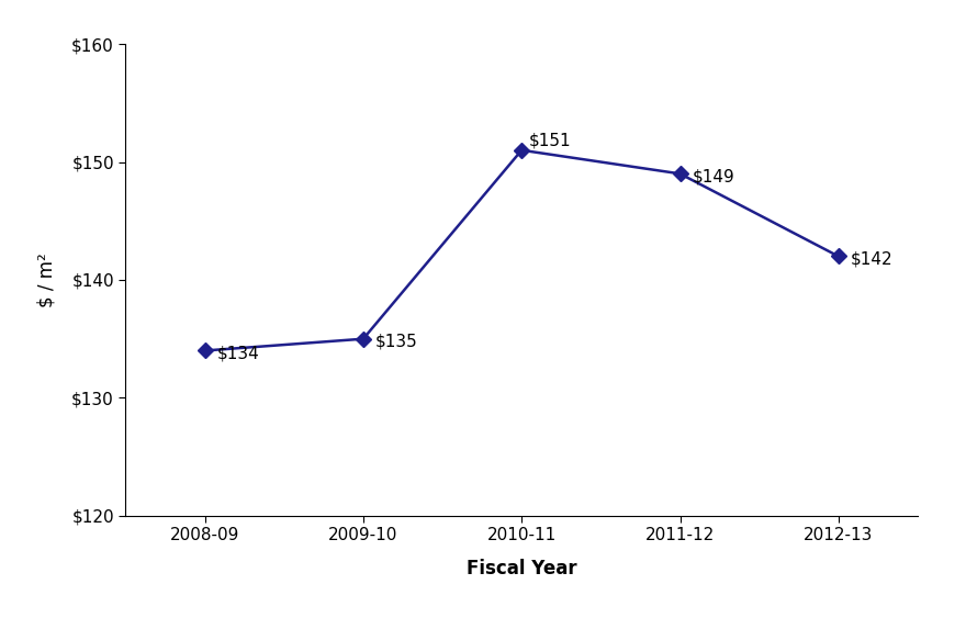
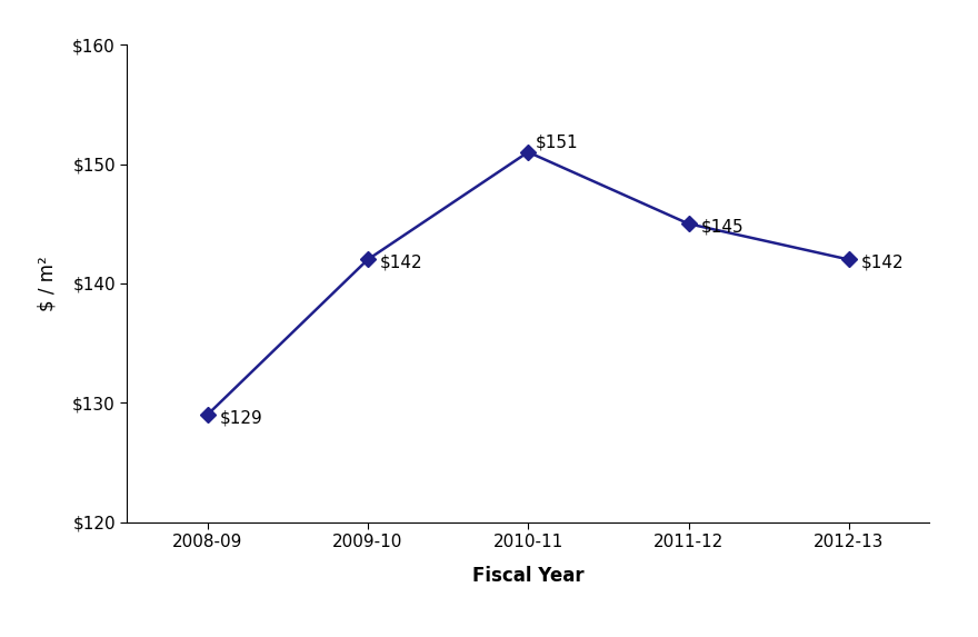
2008-09: $134 -> $129
2009-10: $135 -> $142
2011-12: $149 -> $145
